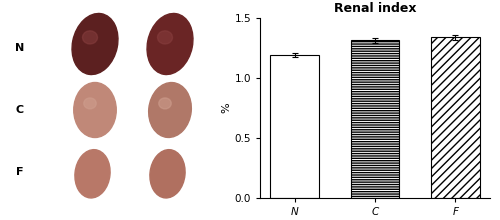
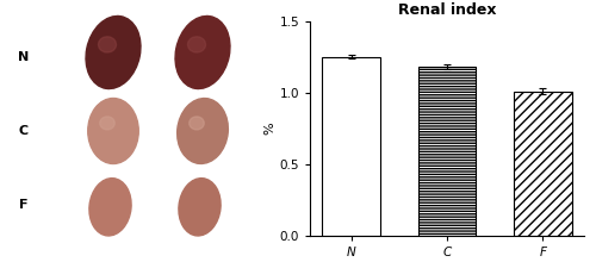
N: 1.19 -> 1.25
C: 1.31 -> 1.18
F: 1.33 -> 1.01
